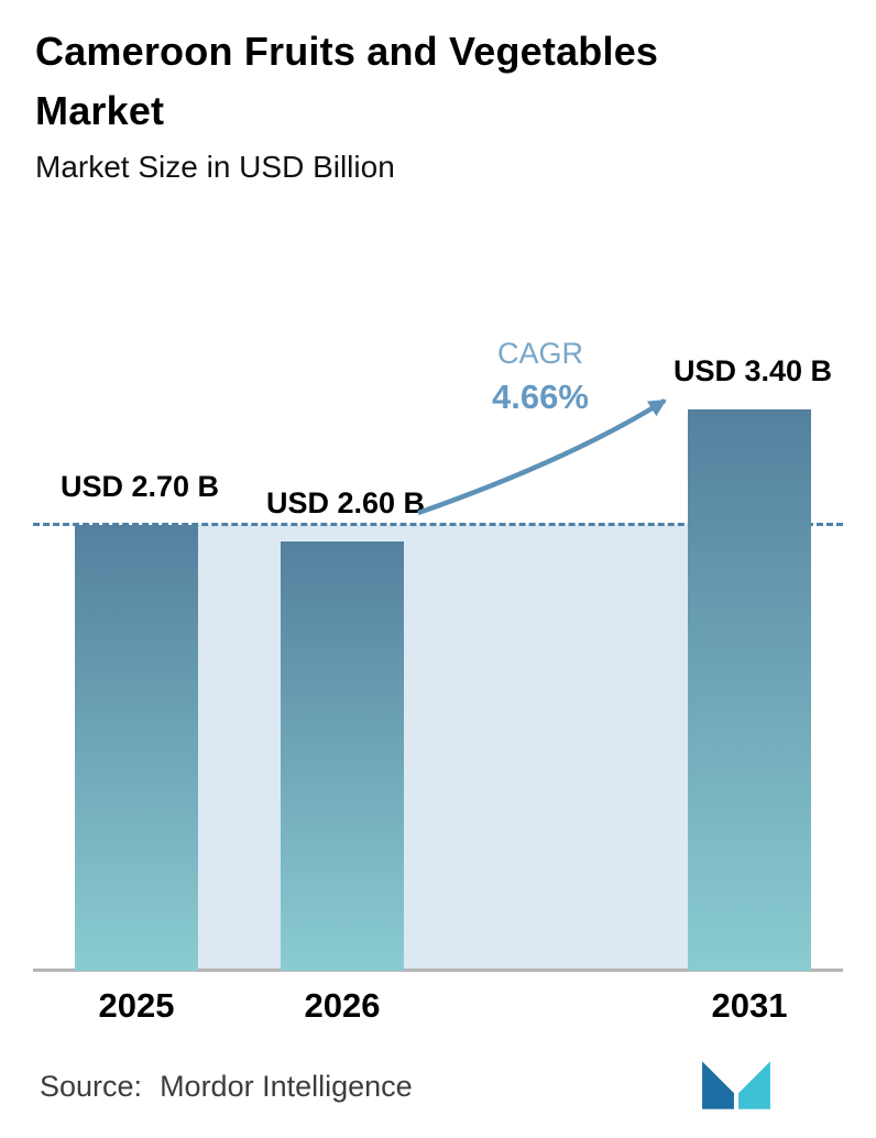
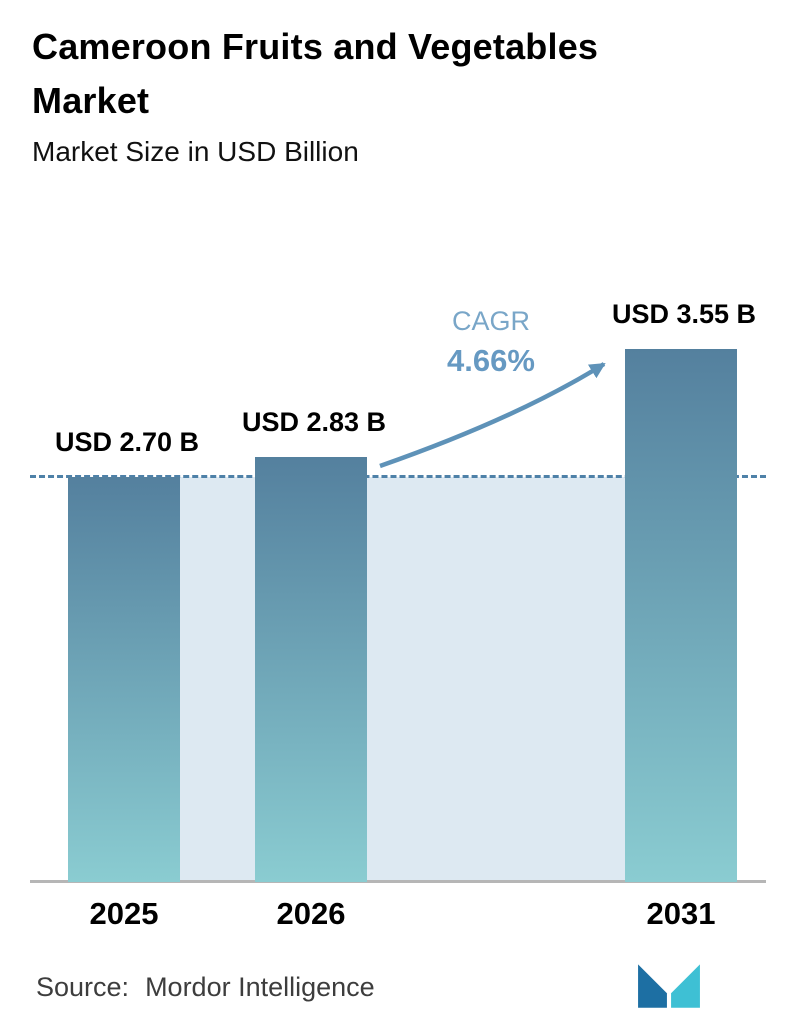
2026: 2.60 -> 2.83
2031: 3.40 -> 3.55
